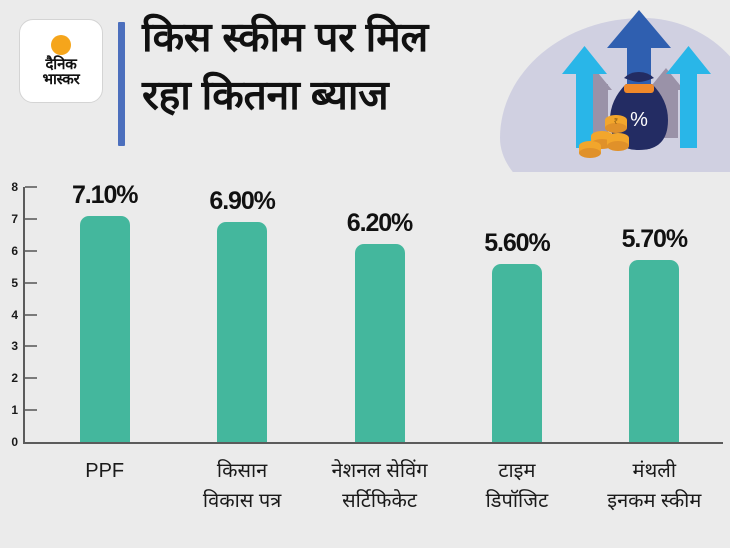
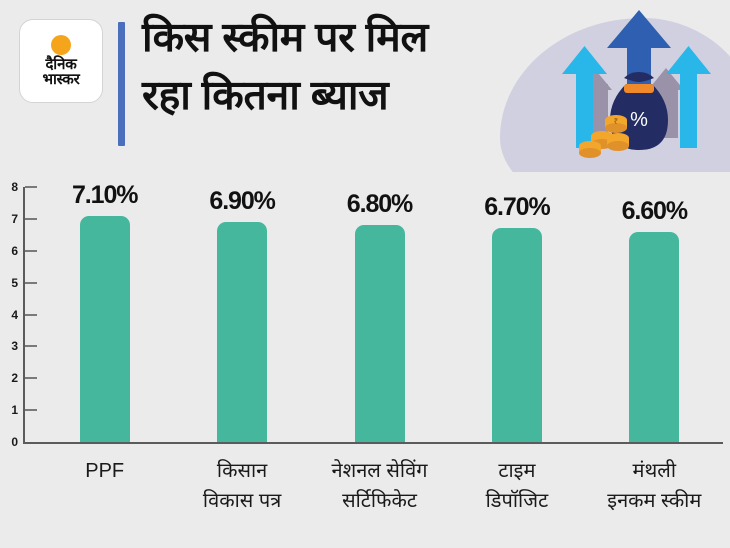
नेशनल सेविंग सर्टिफिकेट: 6.20% -> 6.80%
टाइम डिपॉजिट: 5.60% -> 6.70%
मंथली इनकम स्कीम: 5.70% -> 6.60%
